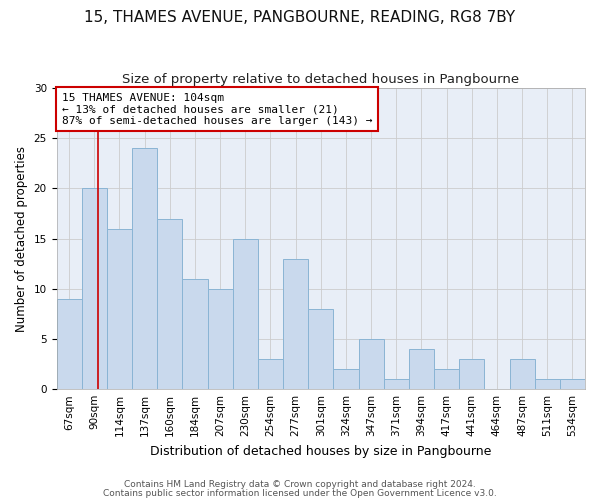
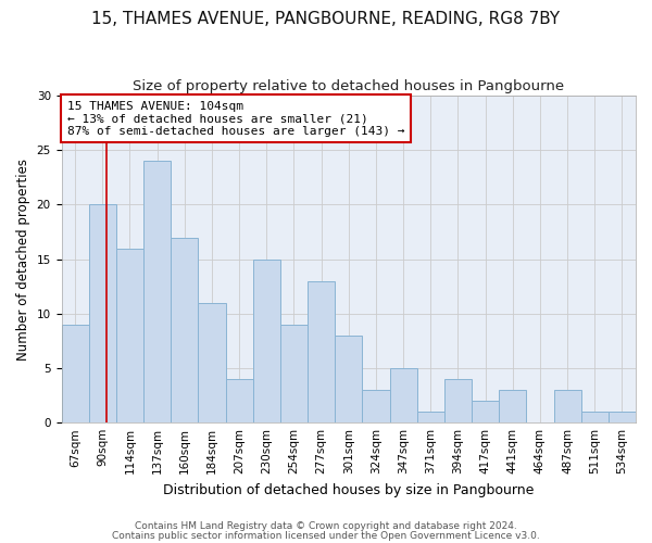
207sqm: 10 -> 4
254sqm: 3 -> 9
324sqm: 2 -> 3
